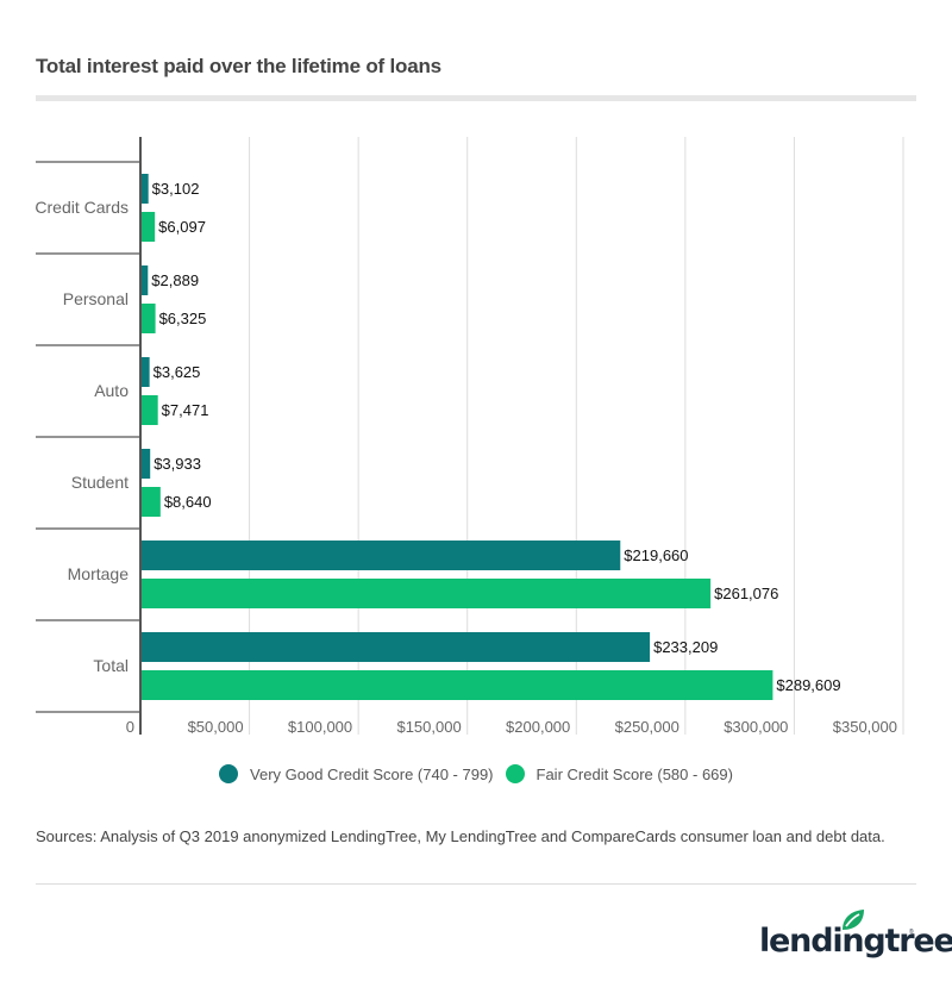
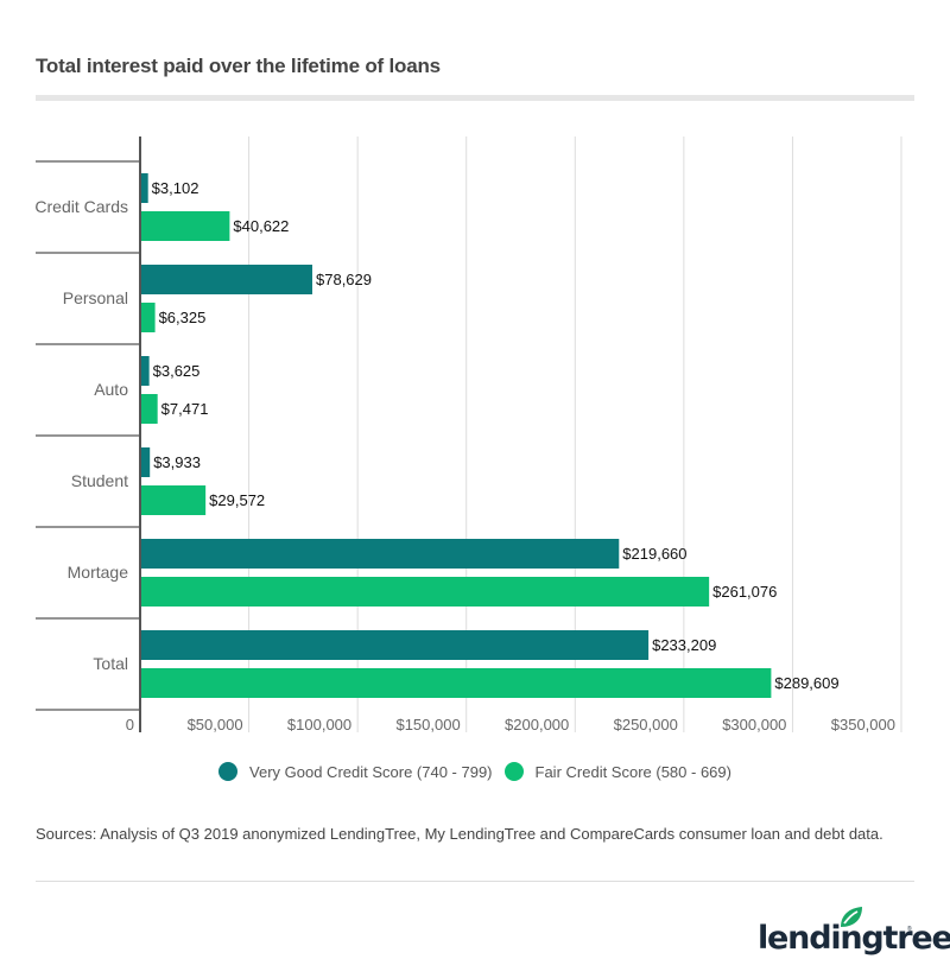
Fair Credit Score (580 - 669)/Credit Cards: $6,097 -> $40,622
Very Good Credit Score (740 - 799)/Personal: $2,889 -> $78,629
Fair Credit Score (580 - 669)/Student: $8,640 -> $29,572
